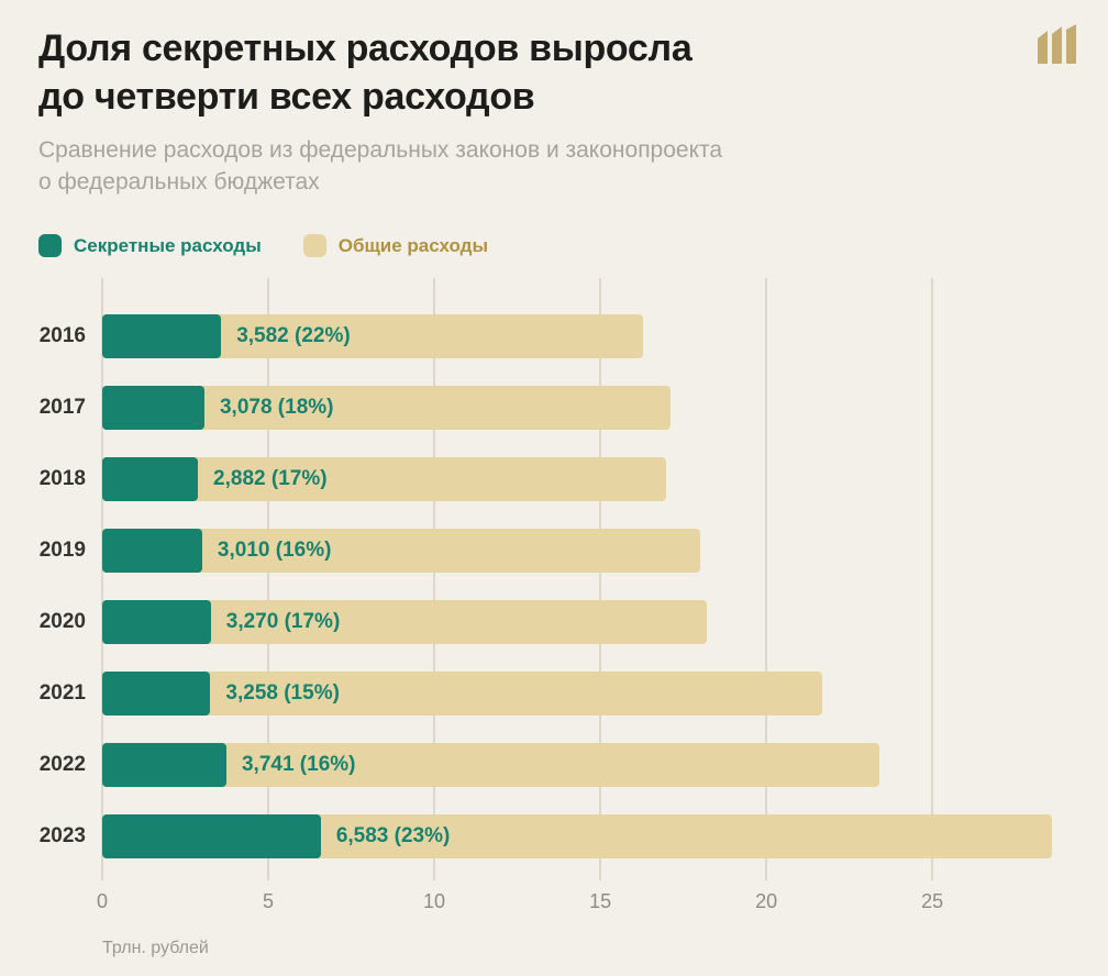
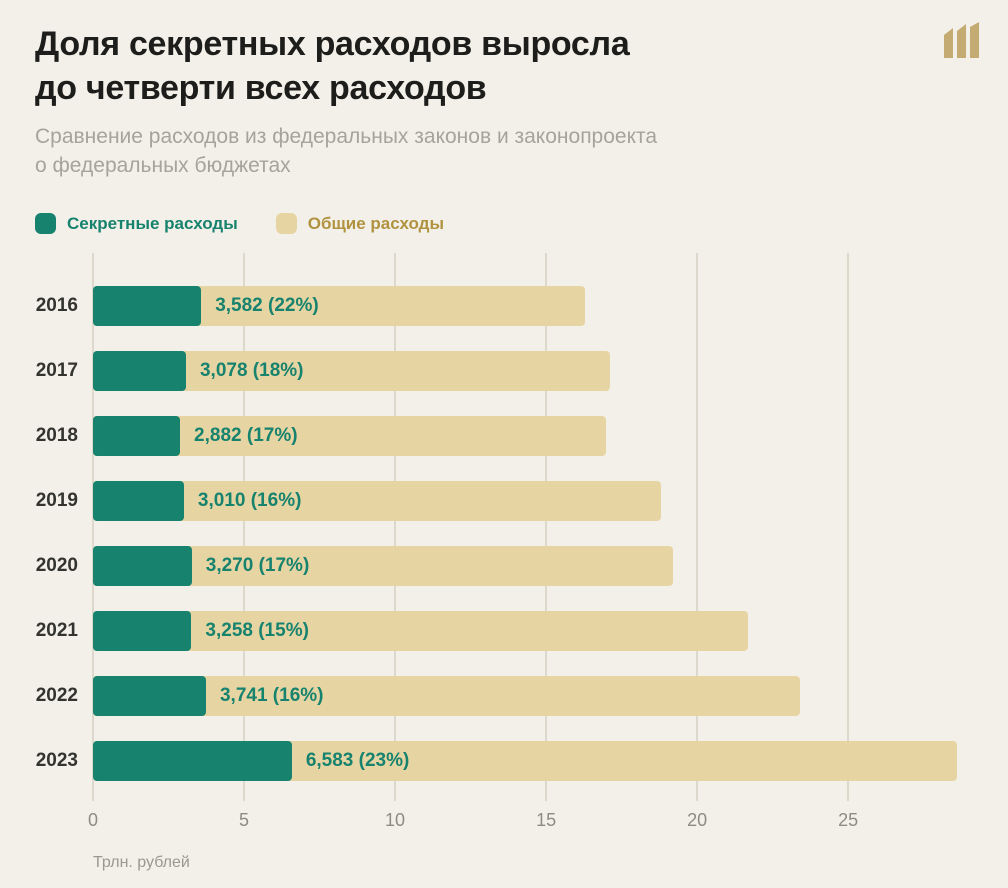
Общие расходы/2019: 18.0 -> 18.8
Общие расходы/2020: 18.2 -> 19.2
